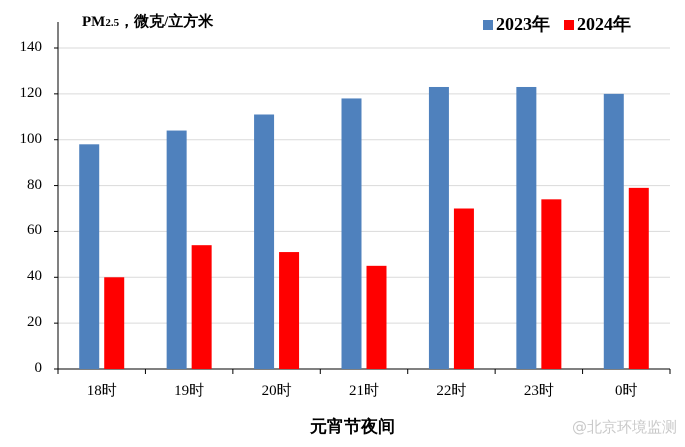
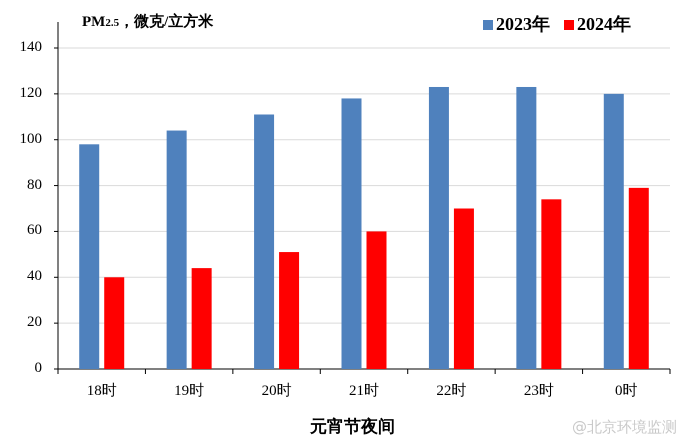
2024年/19时: 54 -> 44
2024年/21时: 45 -> 60
